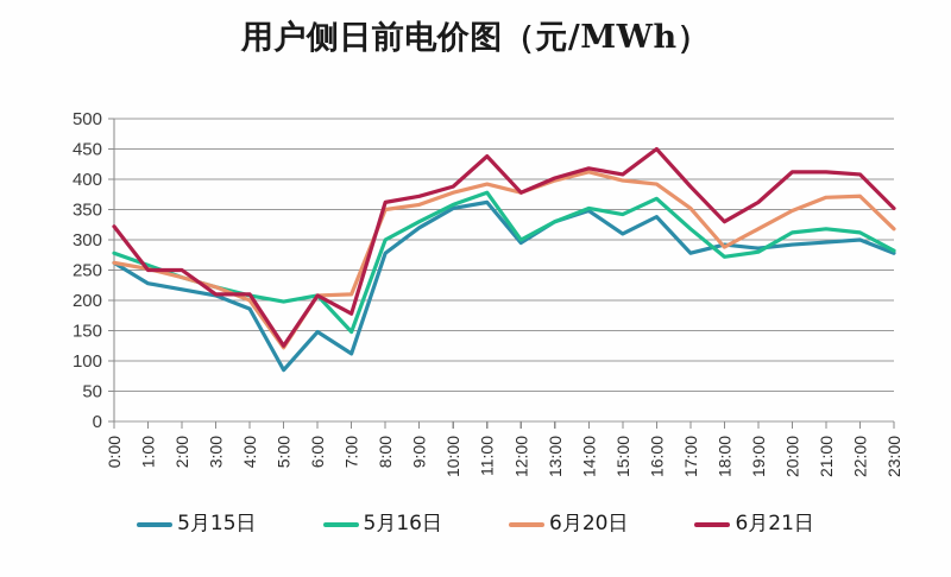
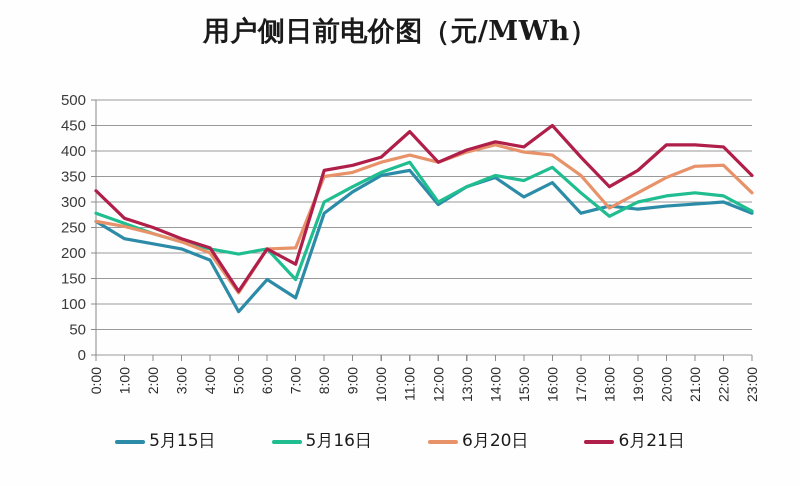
6月21日/1:00: 250 -> 270
6月21日/3:00: 210 -> 230
5月16日/19:00: 280 -> 300
